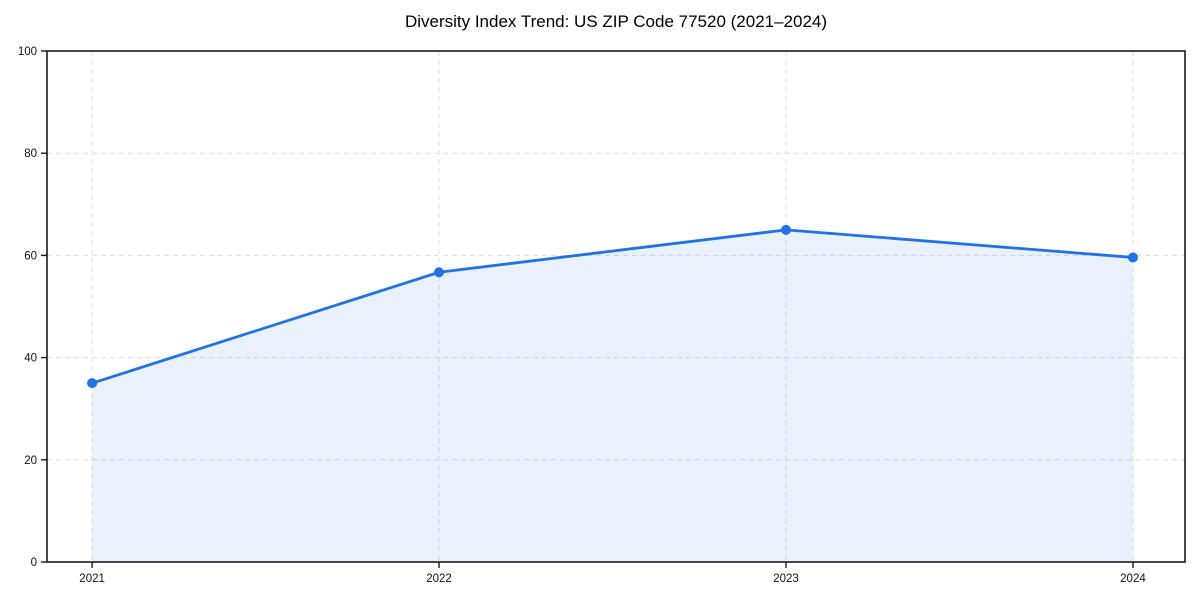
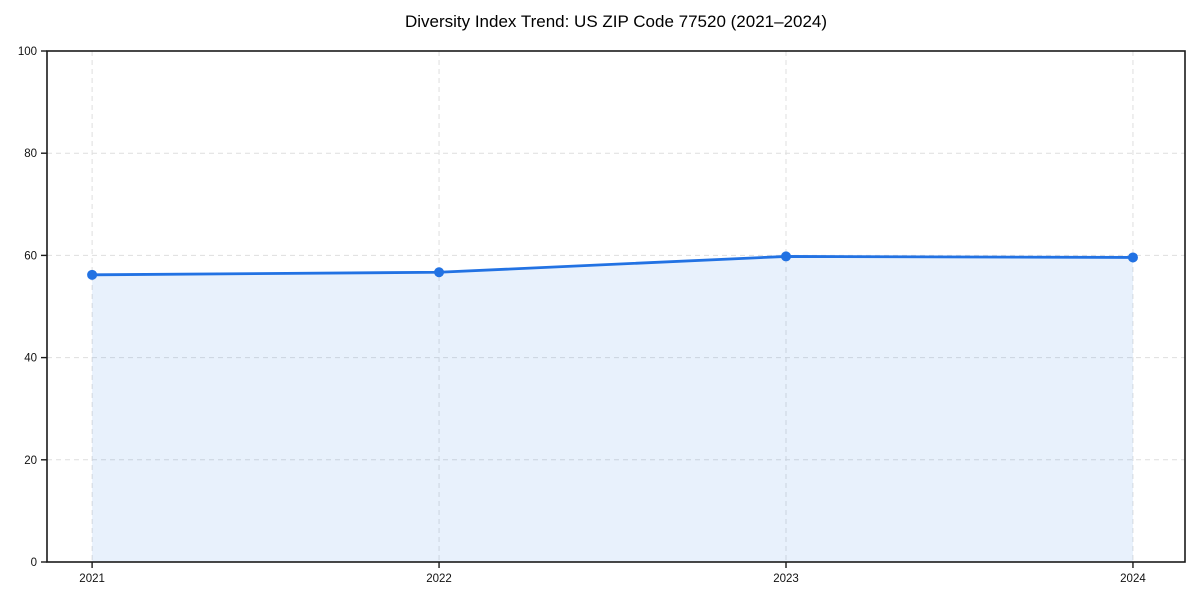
2021: 35 -> 56
2023: 65 -> 60
